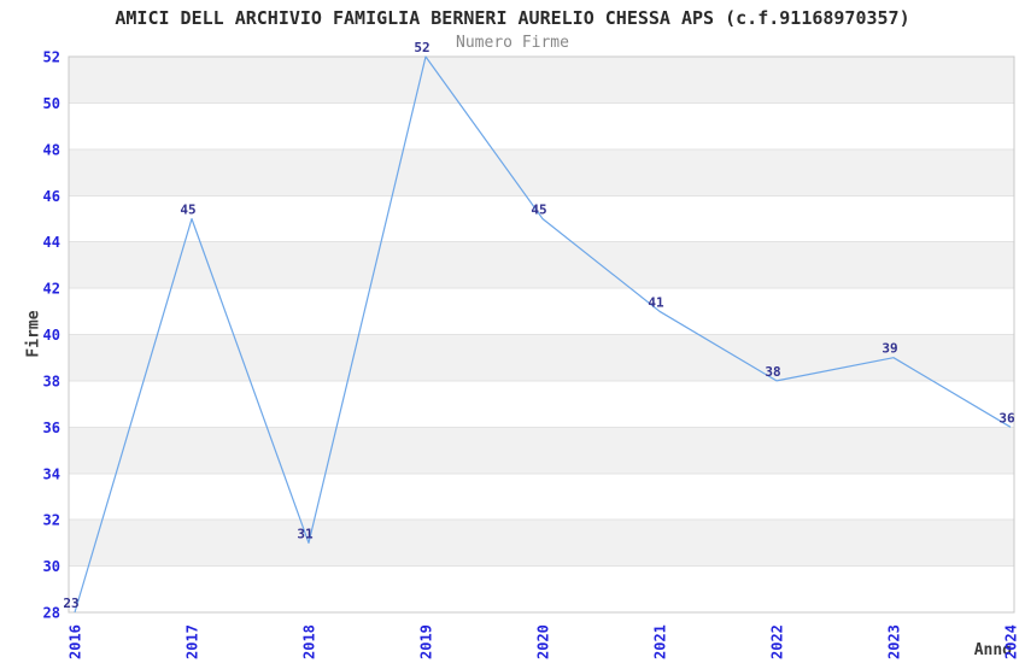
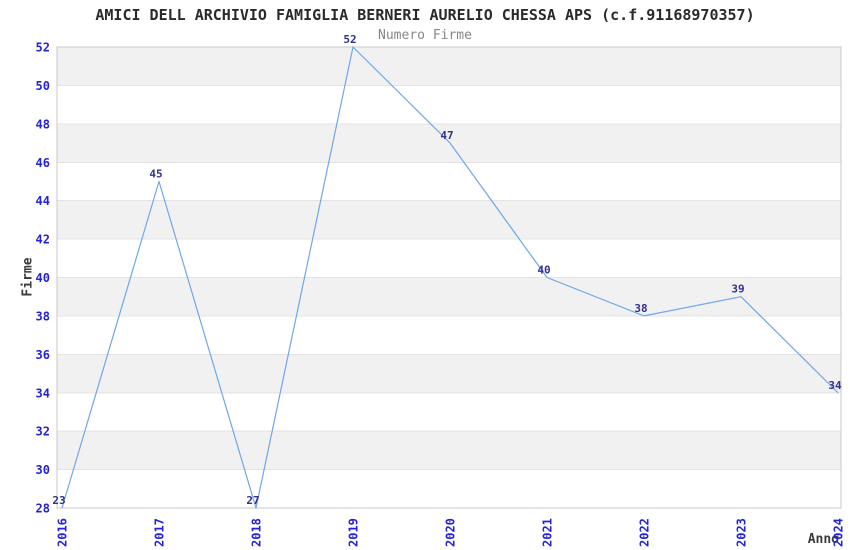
2018: 31 -> 27
2020: 45 -> 47
2021: 41 -> 40
2024: 36 -> 34
